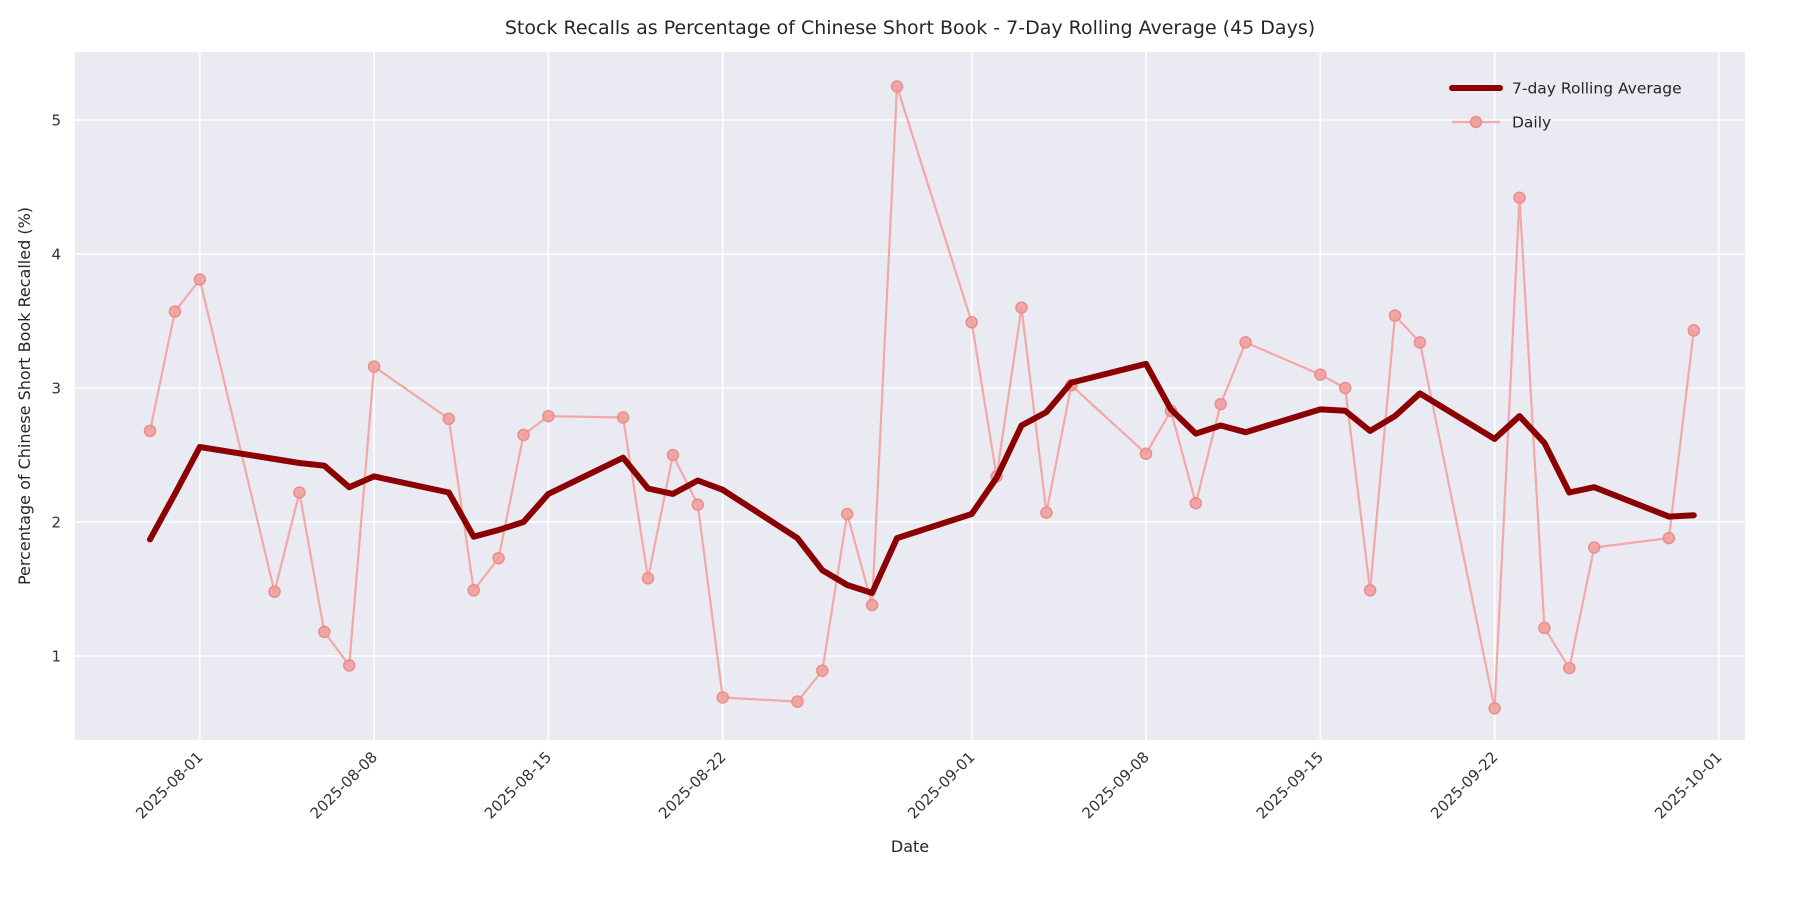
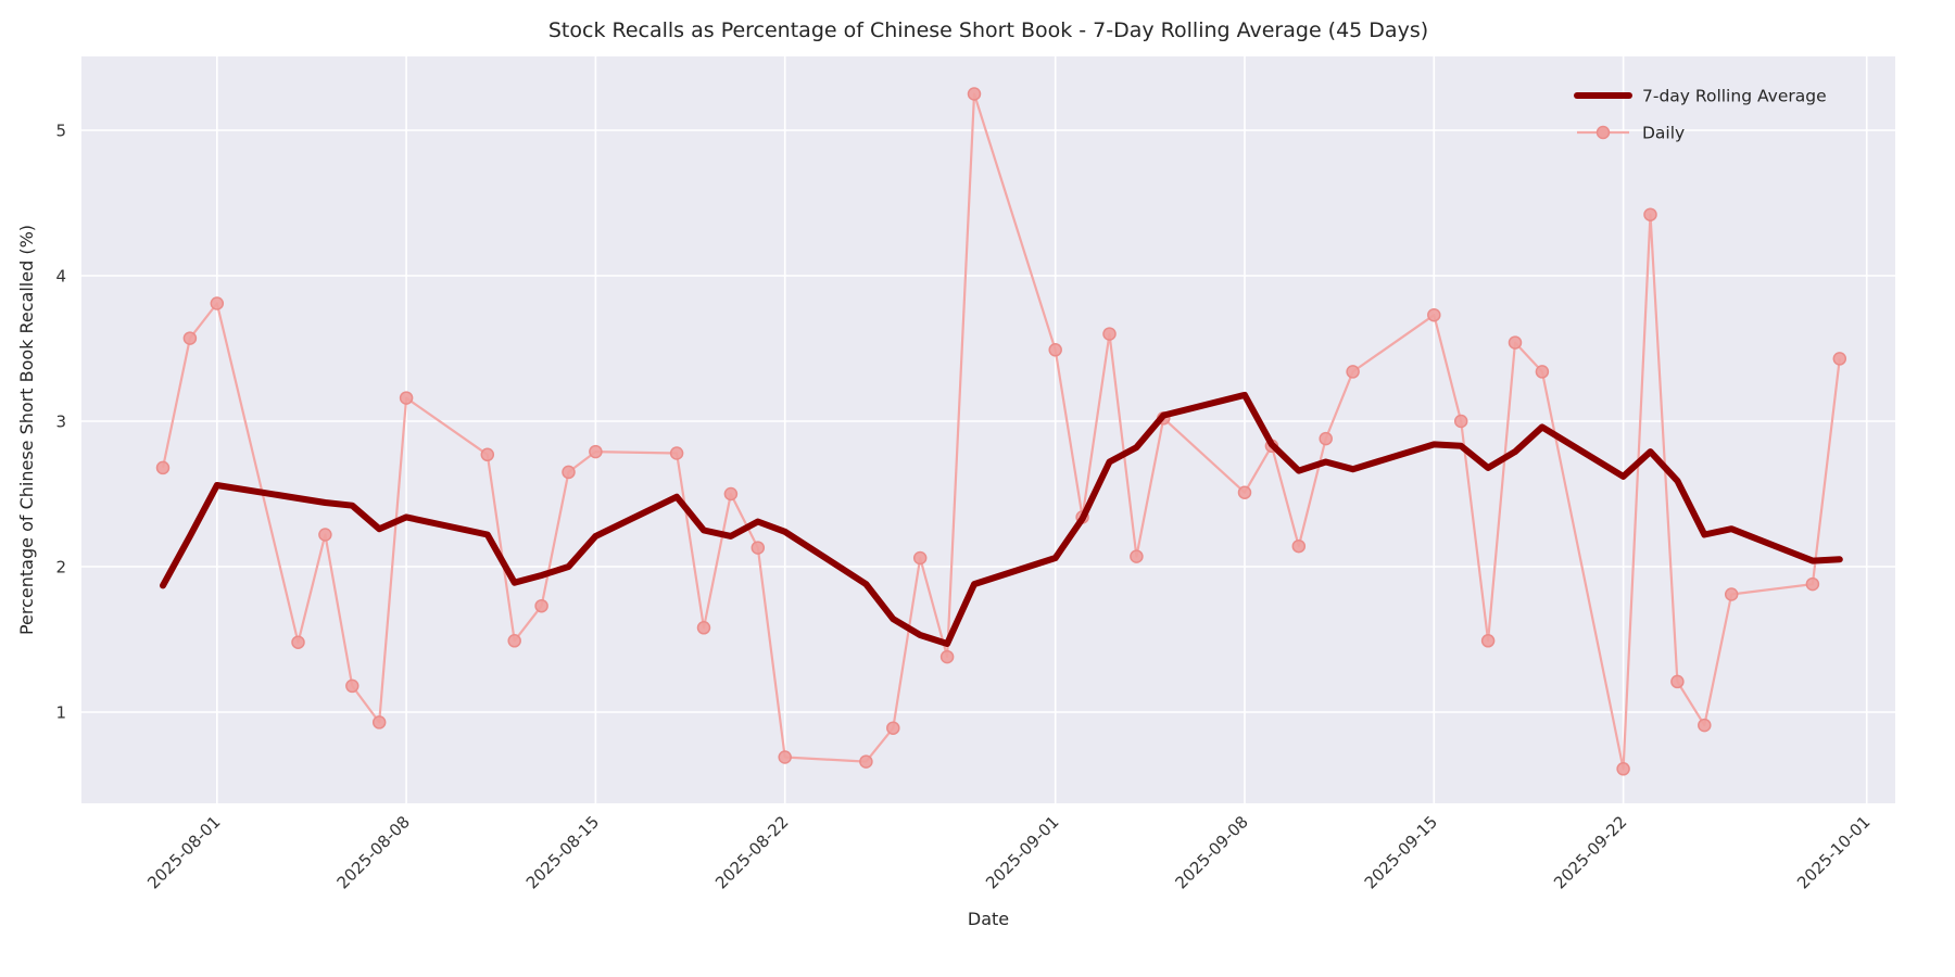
Daily/2025-09-15: 3.10 -> 3.73
